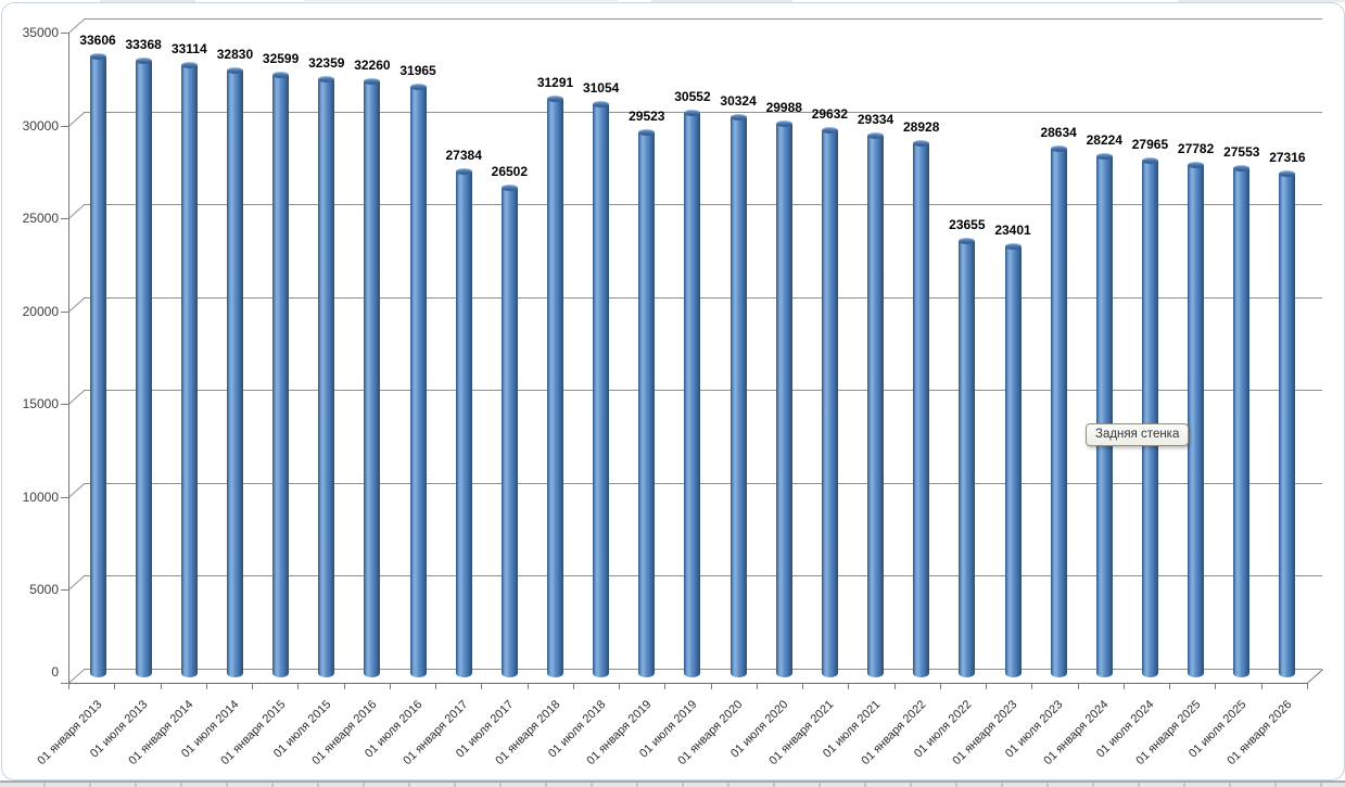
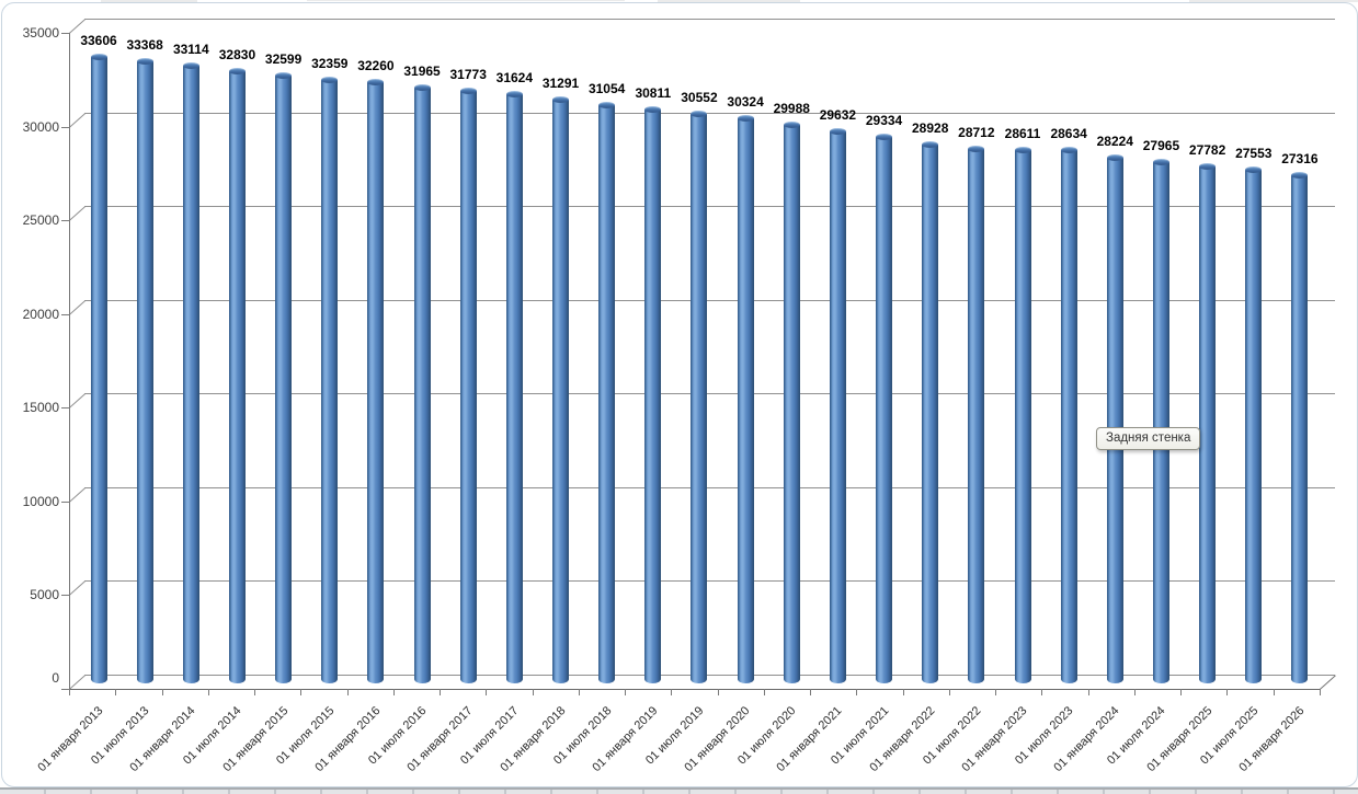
01 января 2017: 27384 -> 31773
01 июля 2017: 26502 -> 31624
01 января 2019: 29523 -> 30811
01 июля 2022: 23655 -> 28712
01 января 2023: 23401 -> 28611
